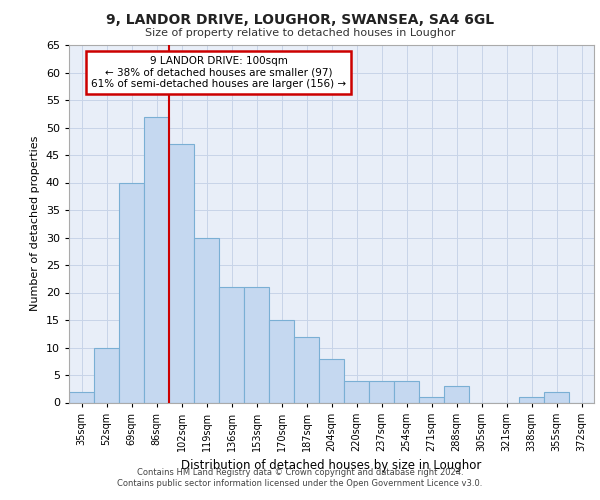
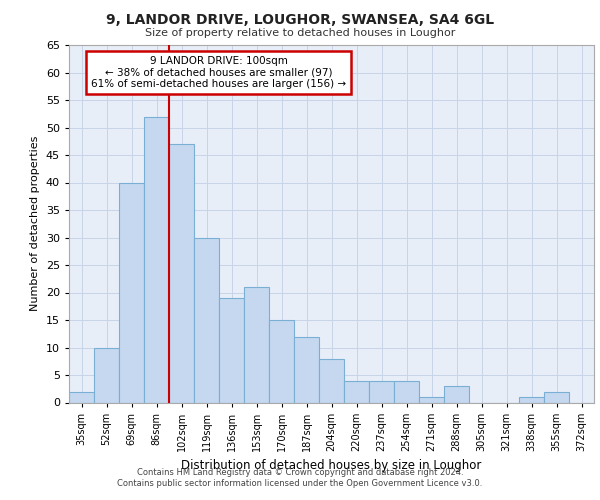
136sqm: 21 -> 19
